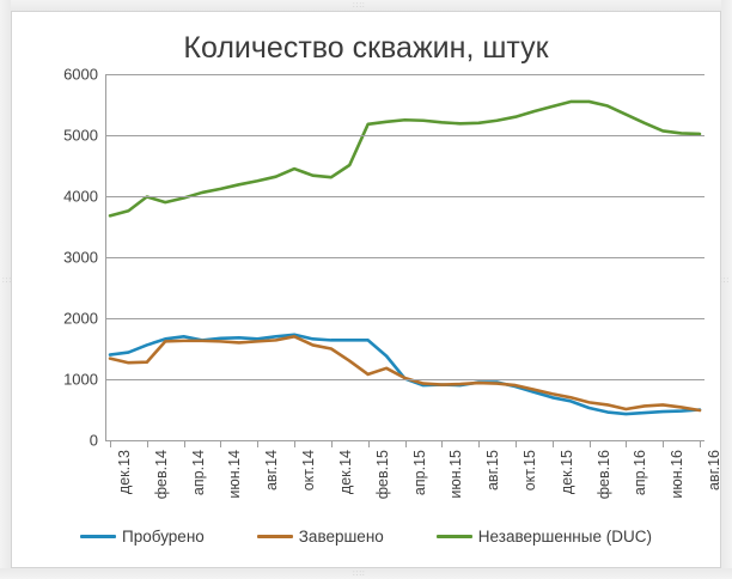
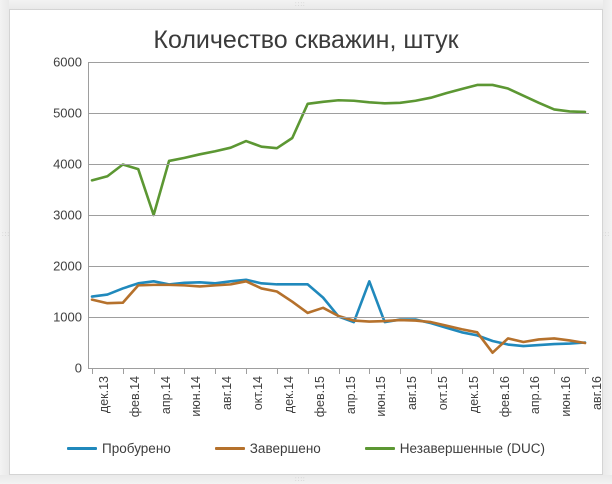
Незавершенные (DUC)/апр.14: 4000 -> 3000
Пробурено/июн.15: 900 -> 1700
Завершено/фев.16: 600 -> 300
